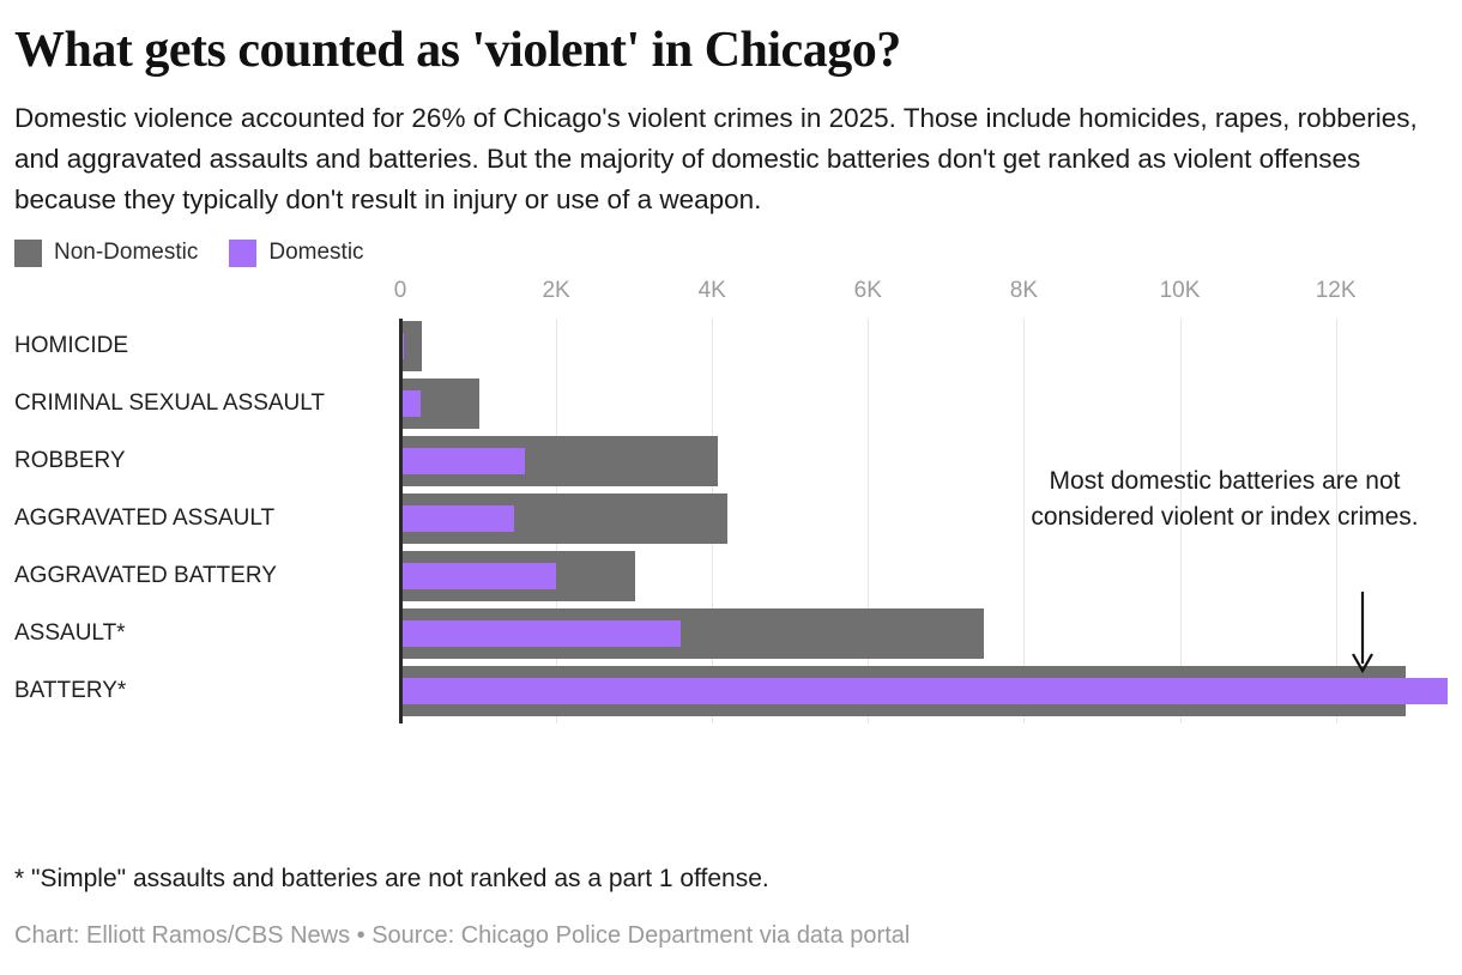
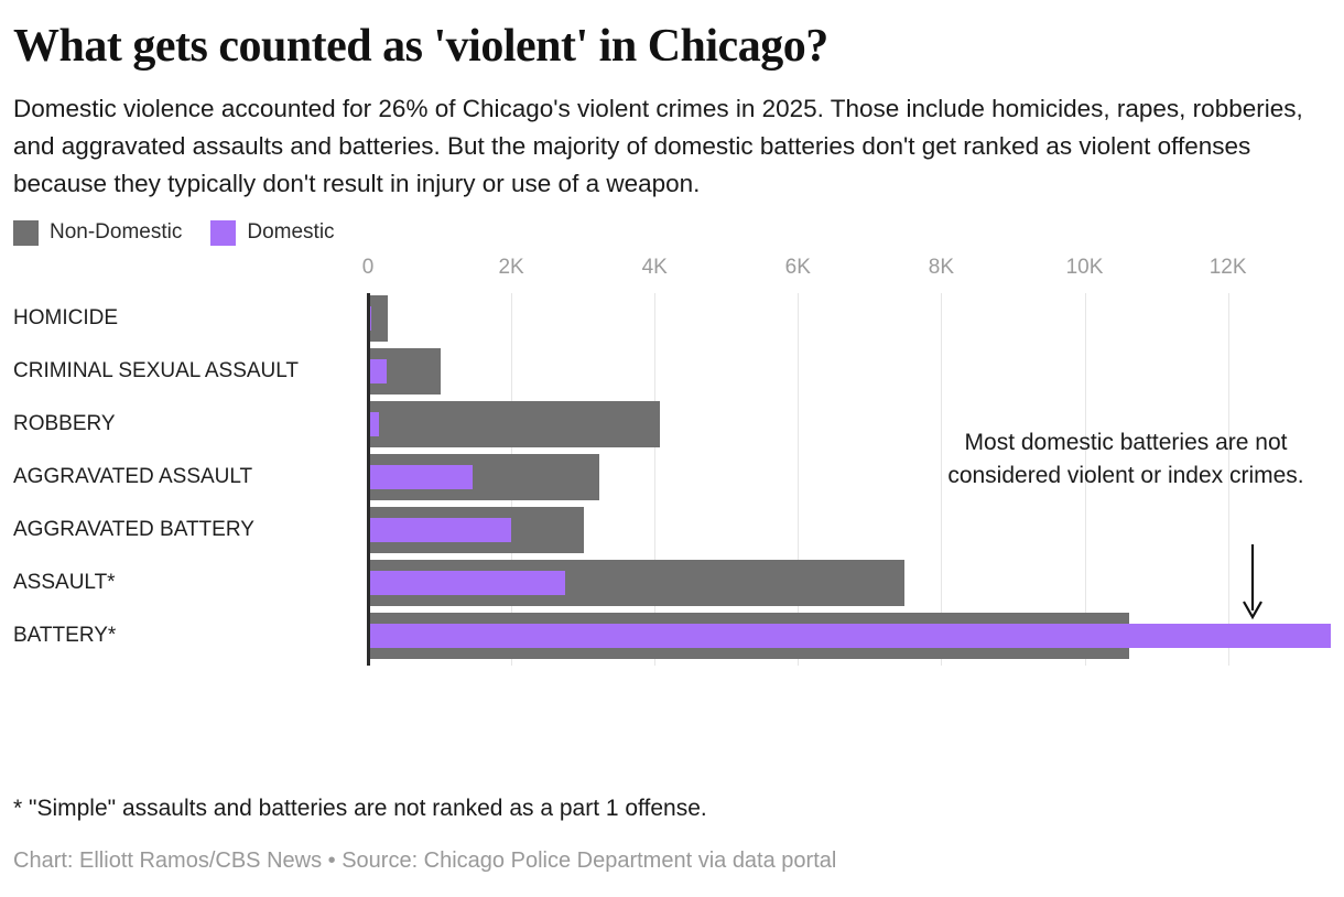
Domestic/ROBBERY: 1.6K -> 0.2K
Non-Domestic/AGGRAVATED ASSAULT: 4.2K -> 3.2K
Domestic/ASSAULT*: 3.6K -> 2.8K
Non-Domestic/BATTERY*: 12.9K -> 10.6K
